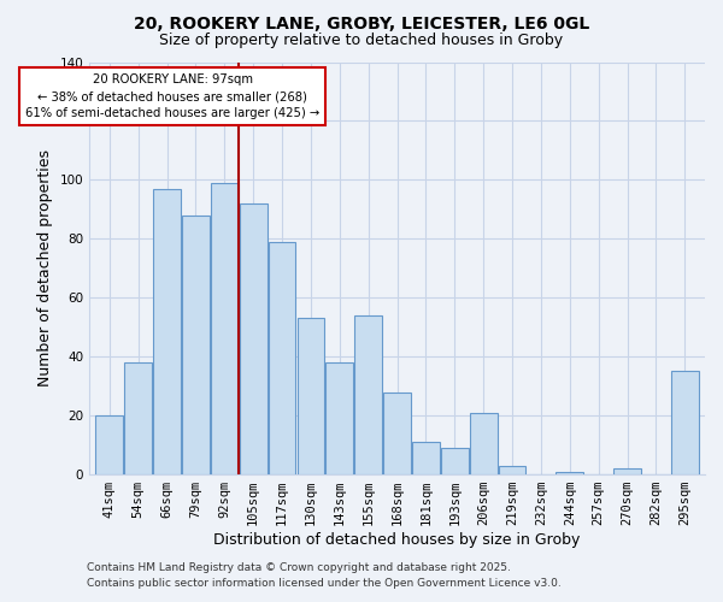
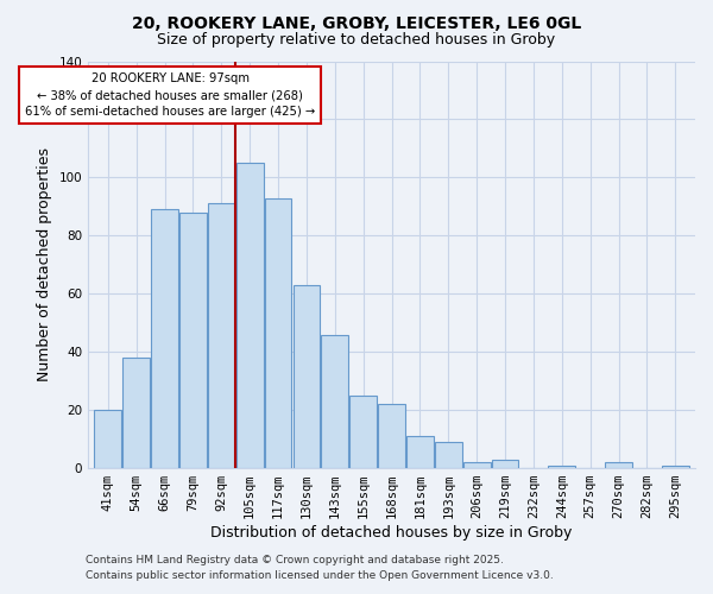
66sqm: 97 -> 89
92sqm: 99 -> 91
105sqm: 92 -> 105
117sqm: 79 -> 93
130sqm: 53 -> 63
143sqm: 38 -> 46
155sqm: 54 -> 25
168sqm: 28 -> 22
206sqm: 21 -> 2
295sqm: 35 -> 1
